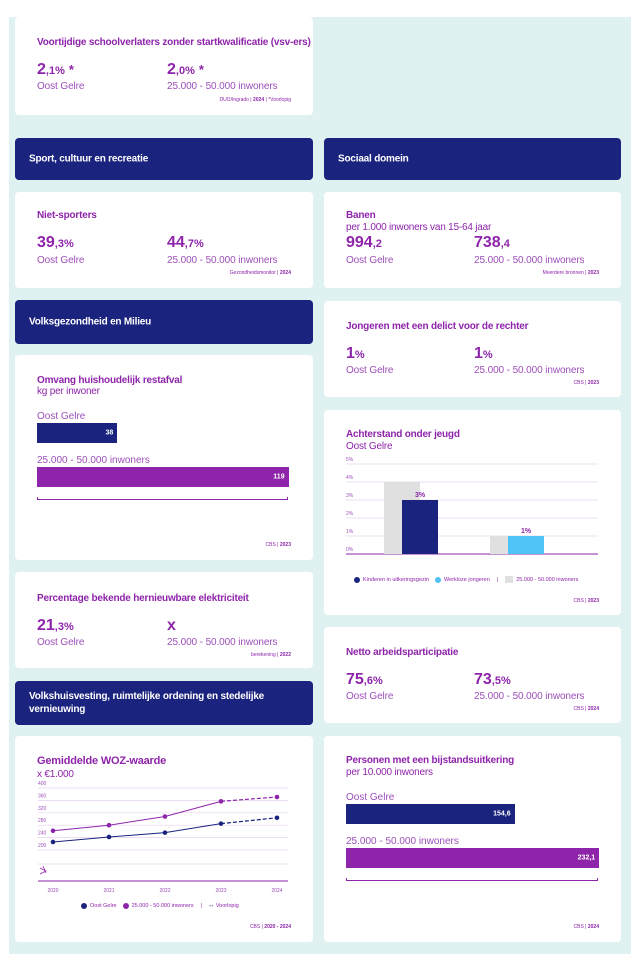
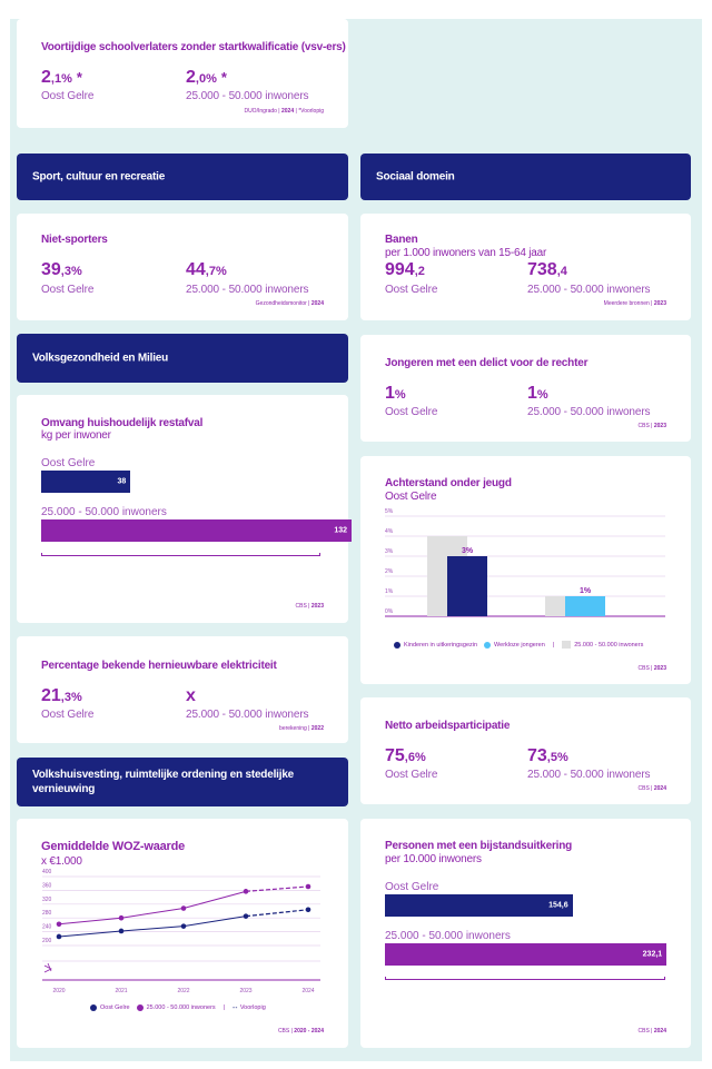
Omvang huishoudelijk restafval/25.000 - 50.000 inwoners: 119 -> 132
